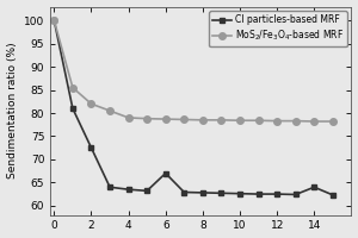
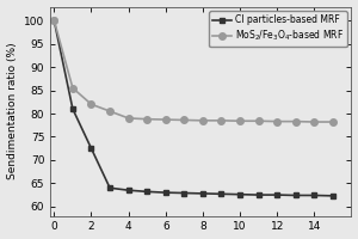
CI particles-based MRF/6: 67.0 -> 63.0
CI particles-based MRF/14: 64.0 -> 62.4
